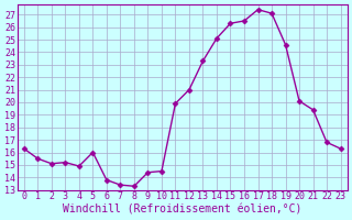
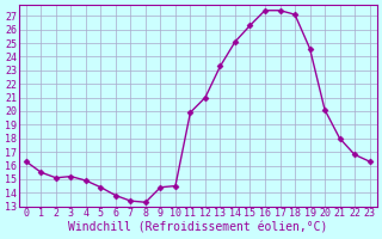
5: 16.0 -> 14.4
16: 26.5 -> 27.4
21: 19.4 -> 18.0
